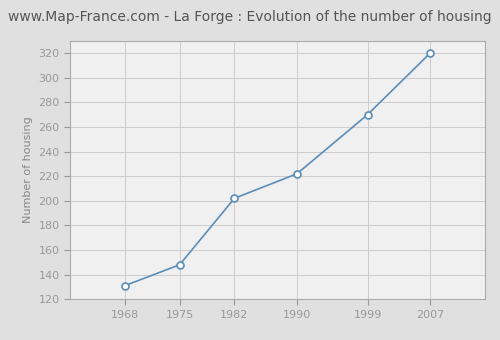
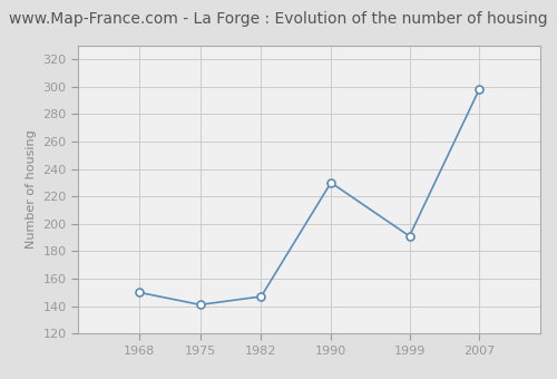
1968: 131 -> 150
1975: 148 -> 141
1982: 202 -> 147
1990: 222 -> 230
1999: 270 -> 191
2007: 320 -> 298
